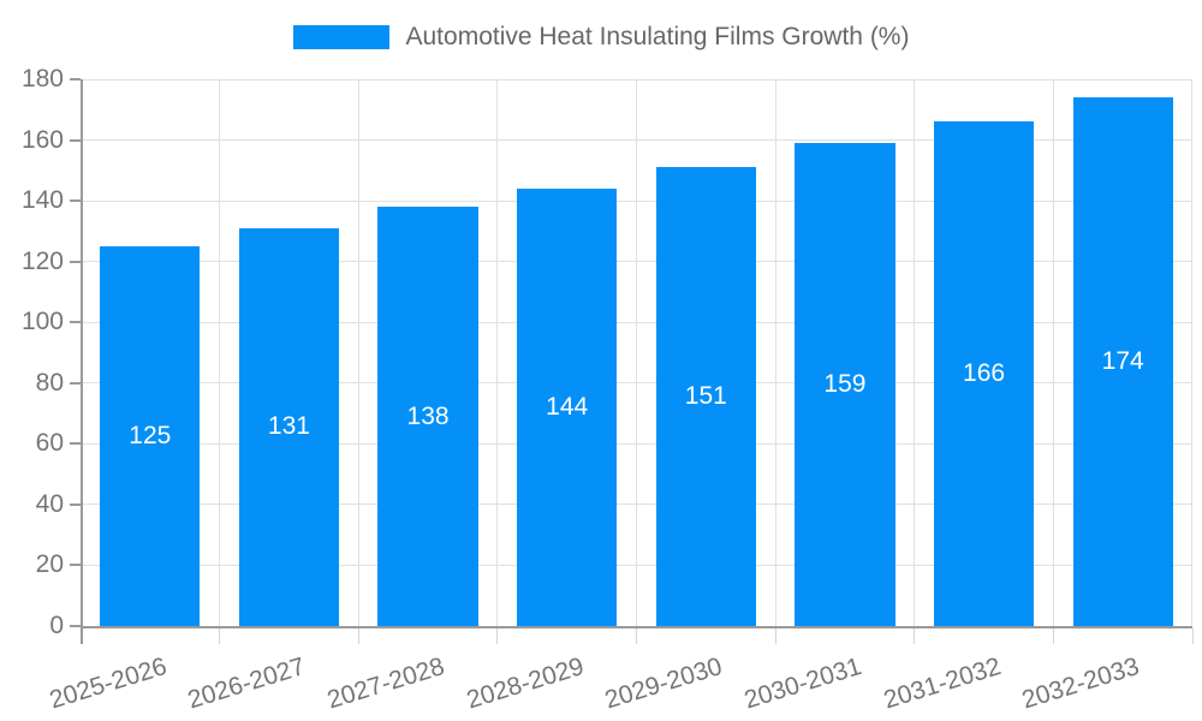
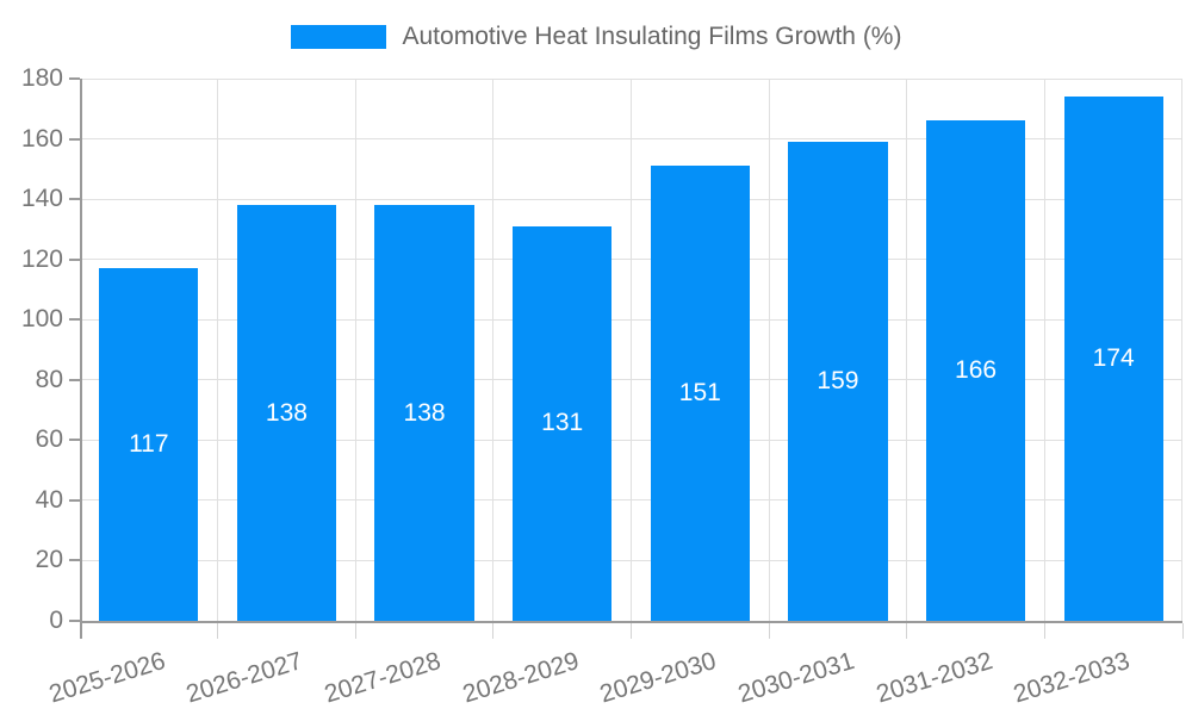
2025-2026: 125 -> 117
2026-2027: 131 -> 138
2028-2029: 144 -> 131
